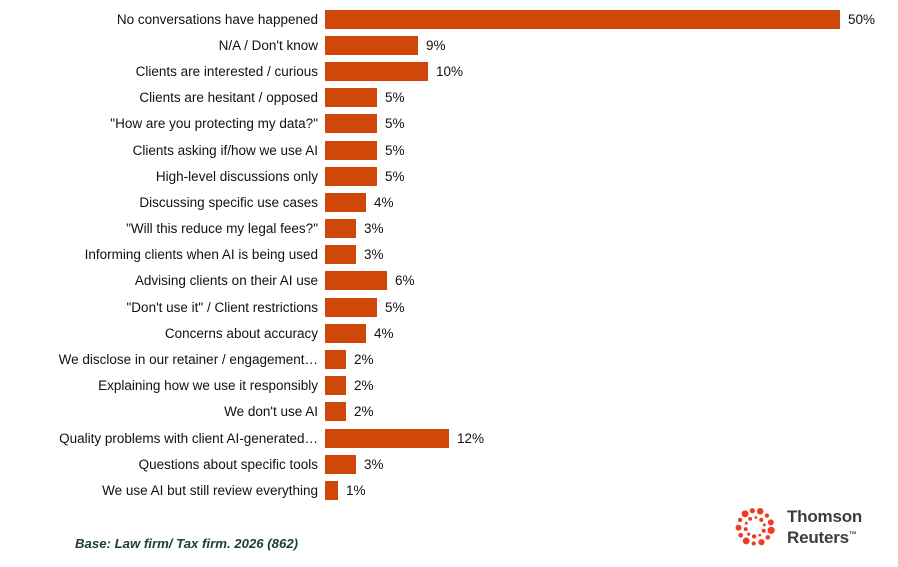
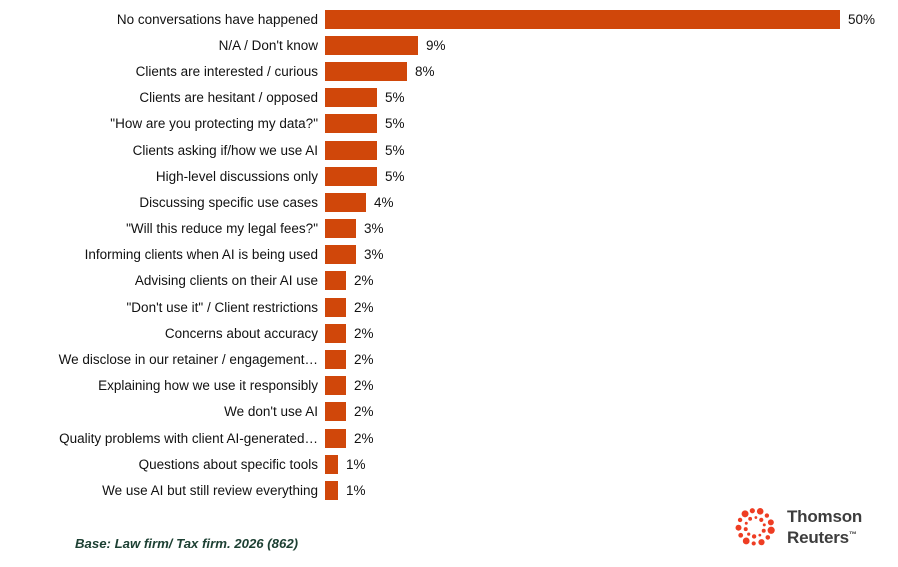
Clients are interested / curious: 10% -> 8%
Advising clients on their AI use: 6% -> 2%
"Don't use it" / Client restrictions: 5% -> 2%
Concerns about accuracy: 4% -> 2%
Quality problems with client AI-generated…: 12% -> 2%
Questions about specific tools: 3% -> 1%
